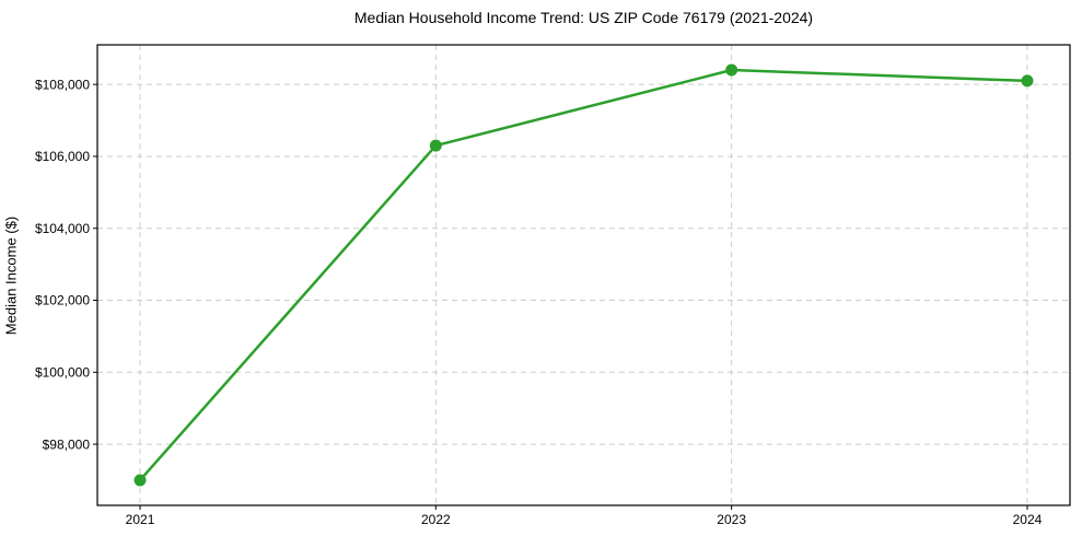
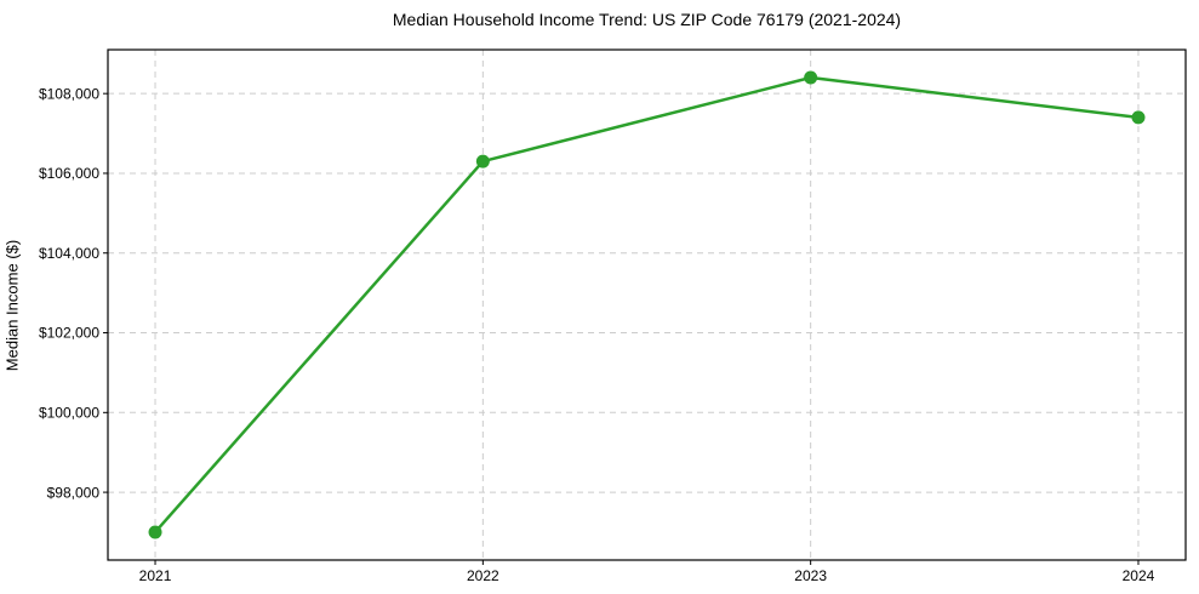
2024: $108100 -> $107400
